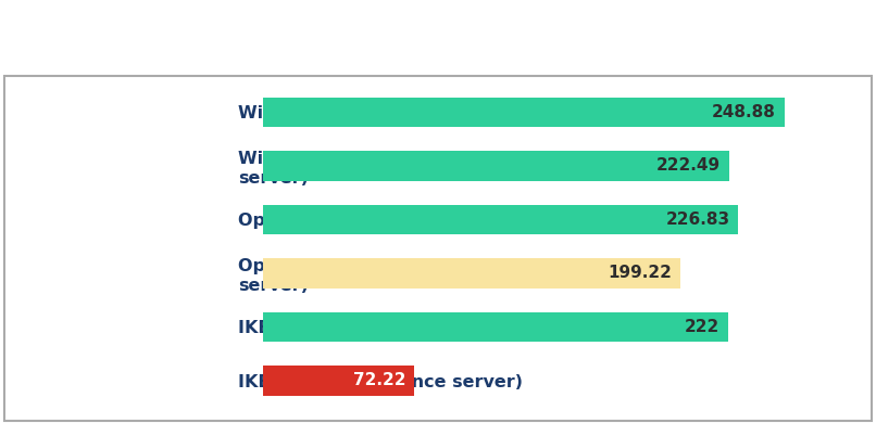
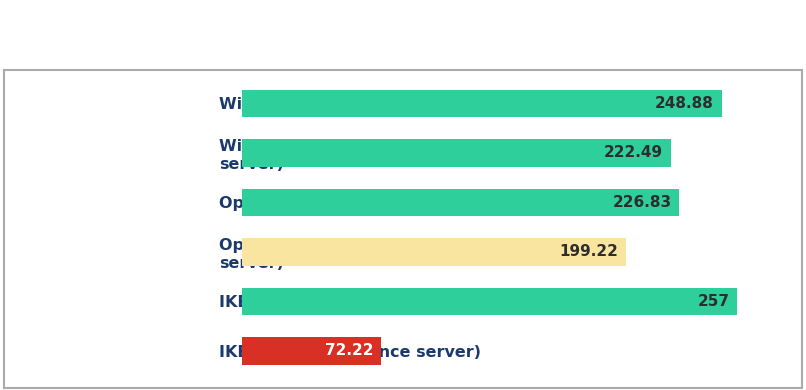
IKEv2 (Local server): 222 -> 257
